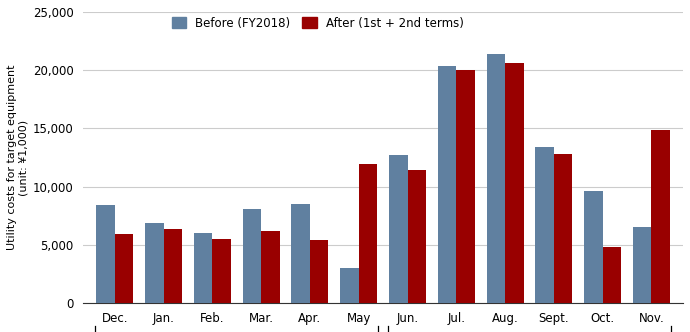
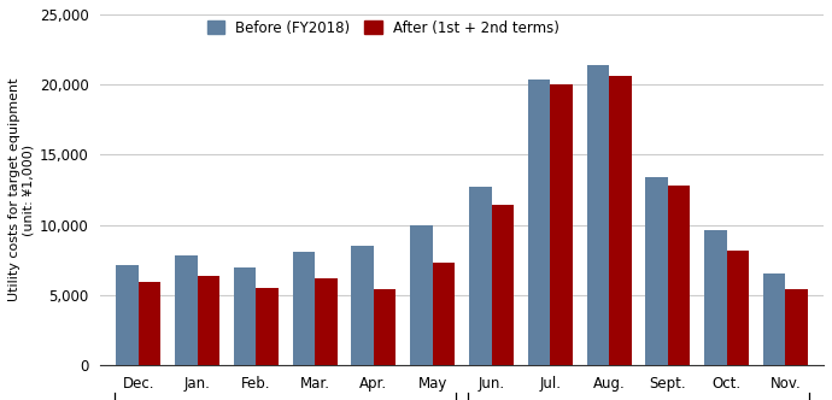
Before (FY2018)/Dec.: 8,400 -> 7,100
Before (FY2018)/Jan.: 6,900 -> 7,800
Before (FY2018)/Feb.: 6,000 -> 7,000
Before (FY2018)/May: 3,000 -> 10,000
After (1st + 2nd terms)/May: 11,900 -> 7,300
After (1st + 2nd terms)/Oct.: 4,800 -> 8,200
After (1st + 2nd terms)/Nov.: 14,900 -> 5,400
